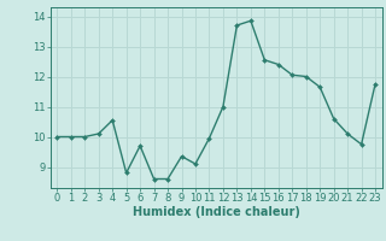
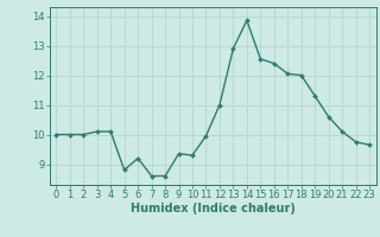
4: 10.55 -> 10.10
6: 9.70 -> 9.20
10: 9.10 -> 9.30
13: 13.70 -> 12.90
19: 11.65 -> 11.30
23: 11.75 -> 9.65
